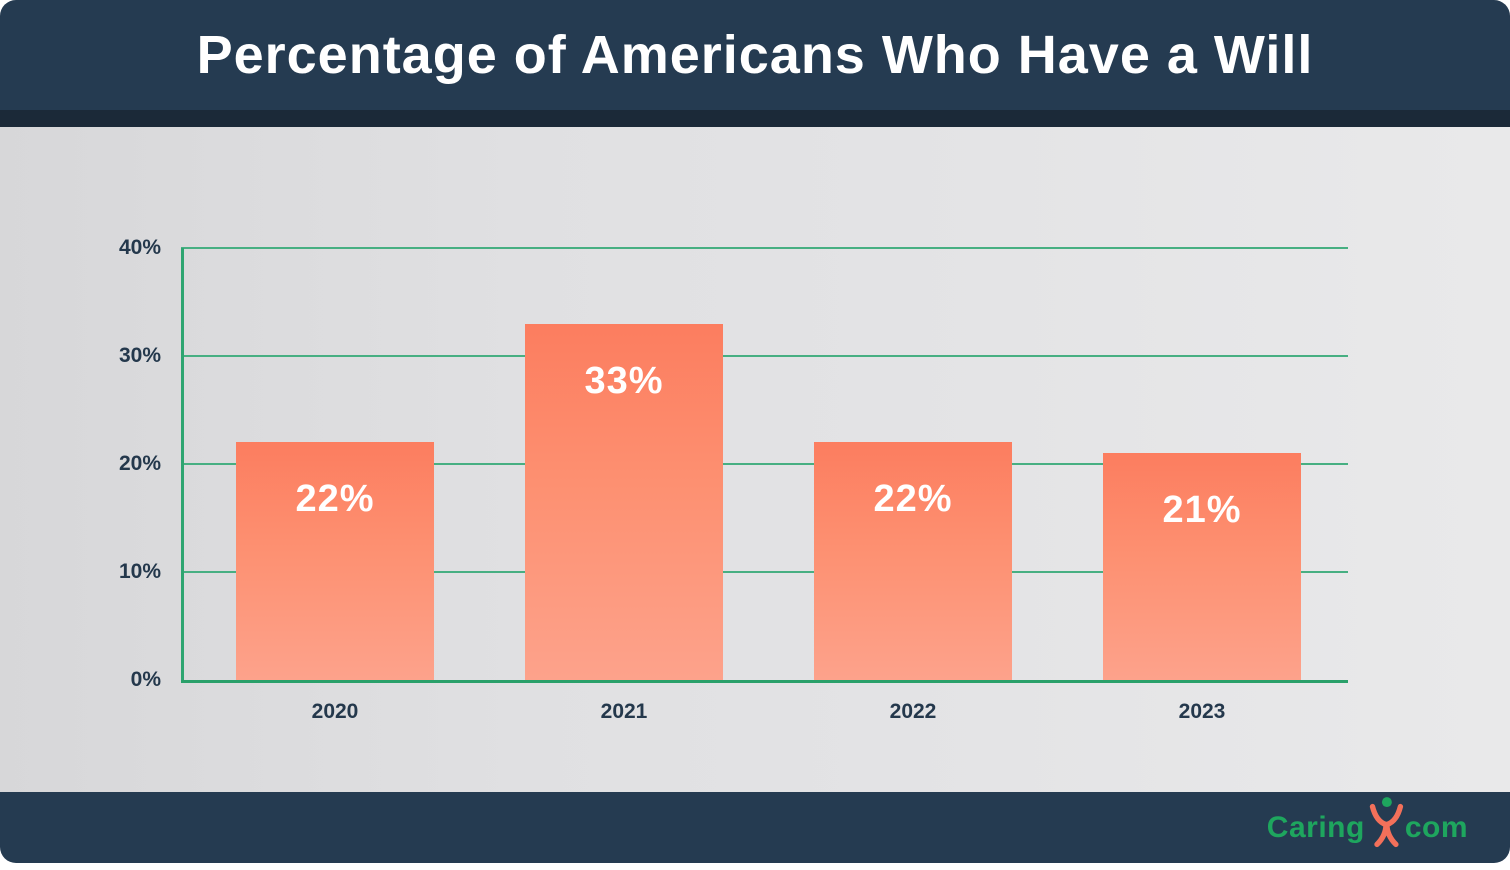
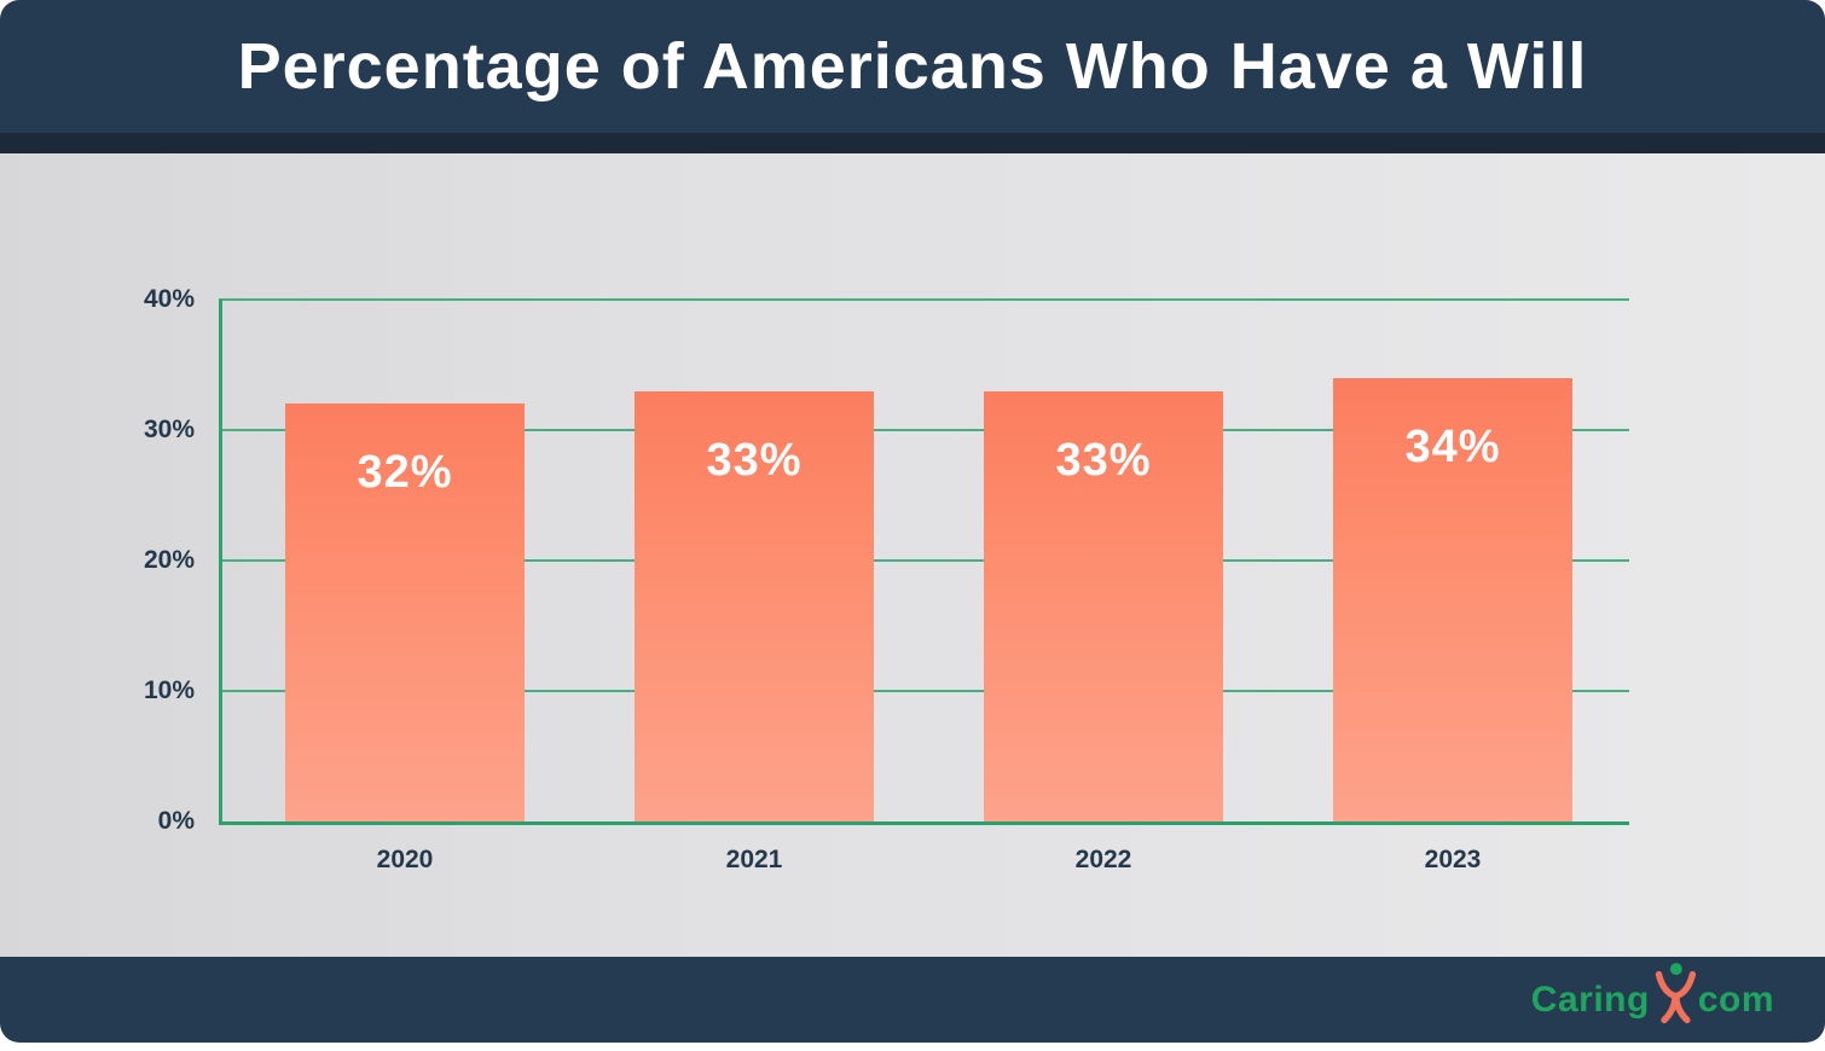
2020: 22% -> 32%
2022: 22% -> 33%
2023: 21% -> 34%
